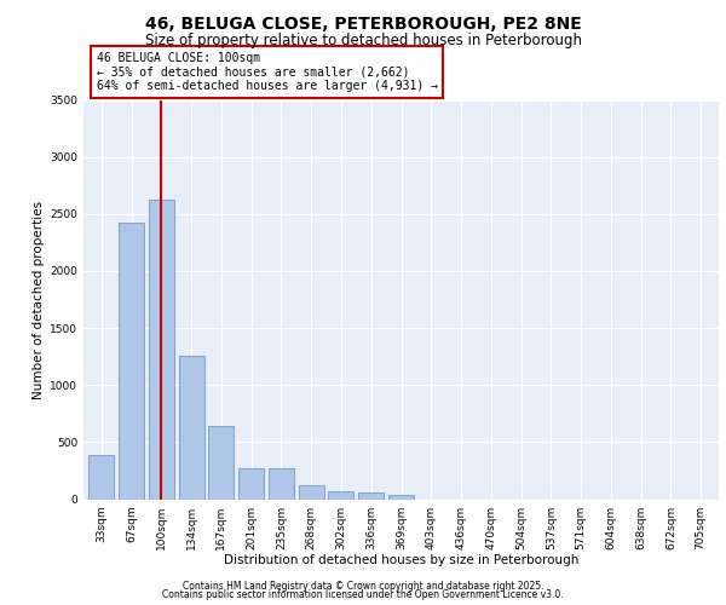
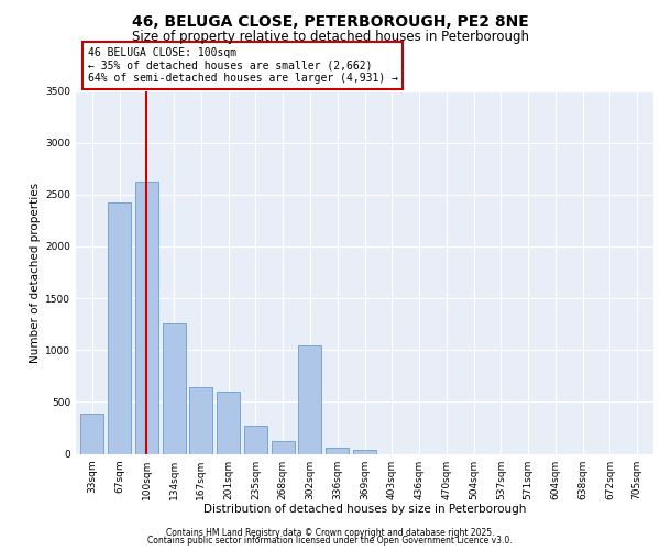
201sqm: 270 -> 600
302sqm: 60 -> 1040
